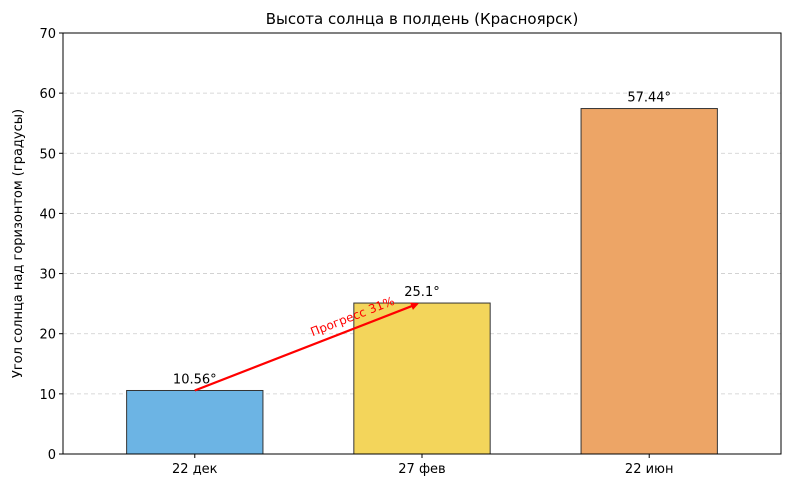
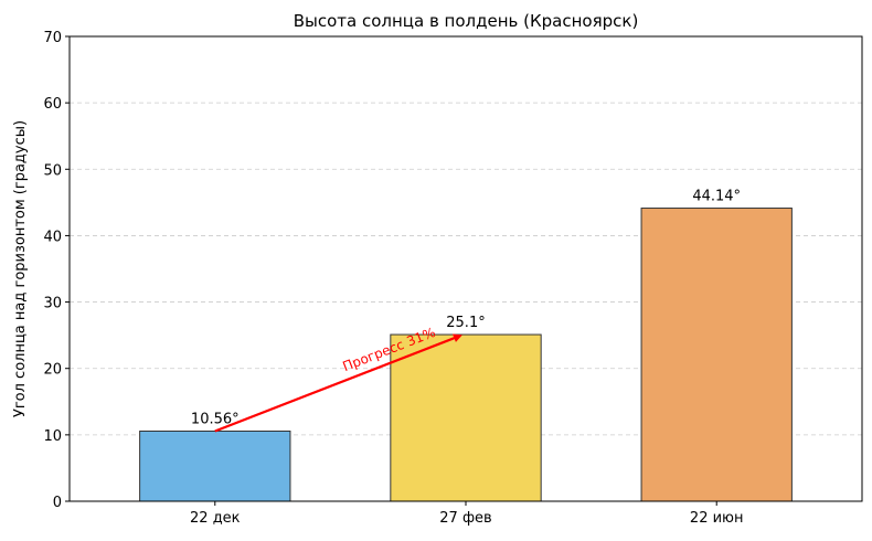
22 июн: 57.44° -> 44.14°
